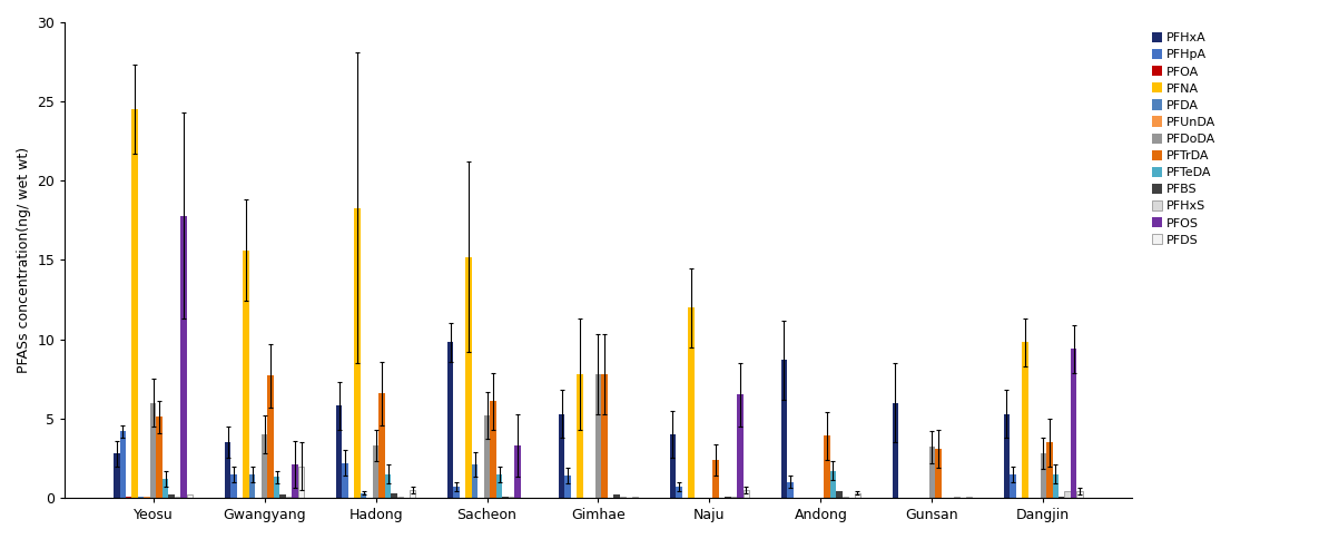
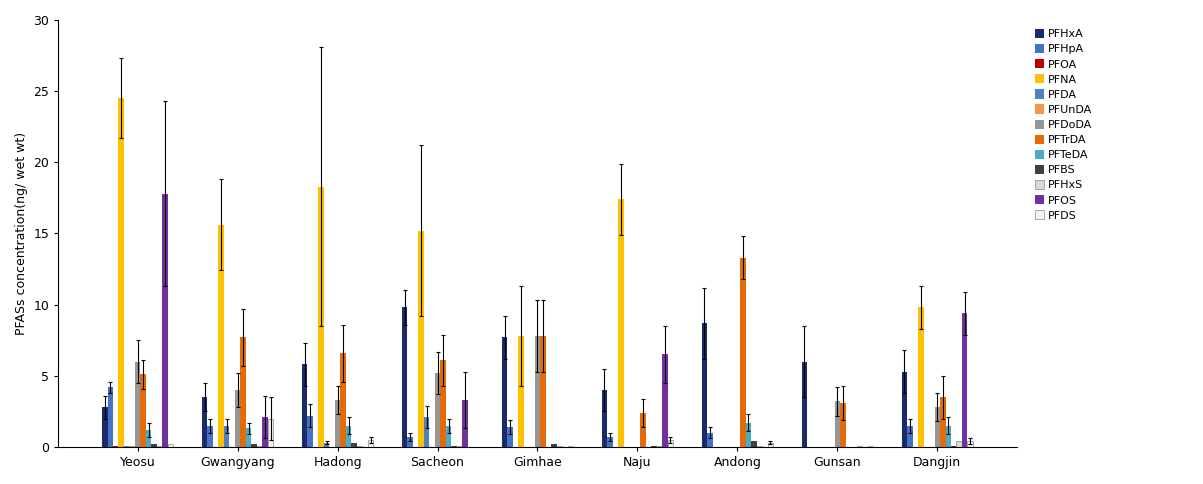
PFHxA/Gimhae: 5.3 -> 7.7
PFNA/Naju: 12.0 -> 17.4
PFTrDA/Andong: 3.9 -> 13.3
